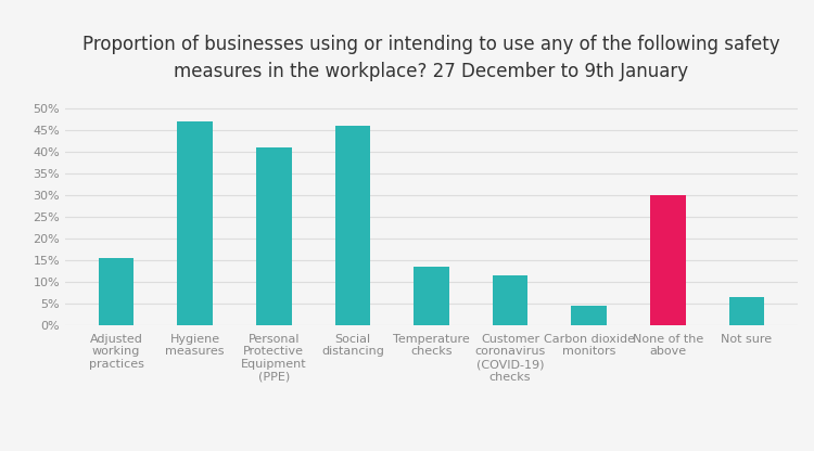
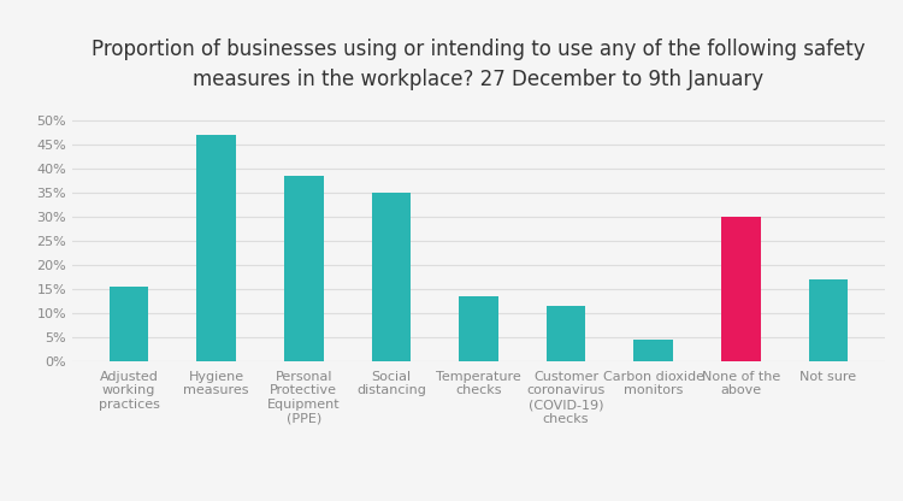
Personal Protective Equipment (PPE): 41.0% -> 38.5%
Social distancing: 46.0% -> 35.0%
Not sure: 6.5% -> 17.0%
